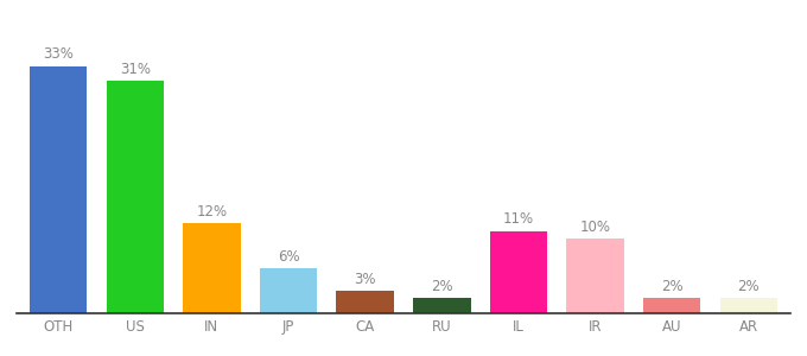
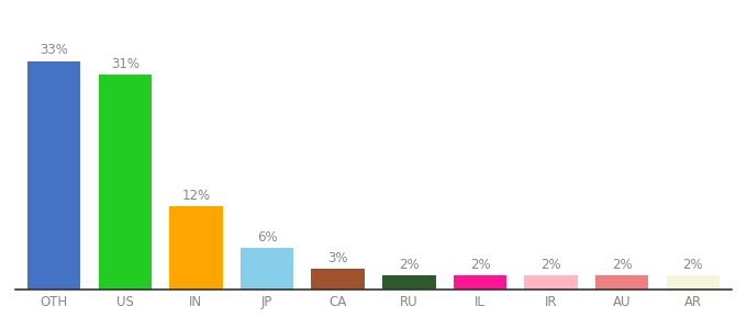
IL: 11% -> 2%
IR: 10% -> 2%
